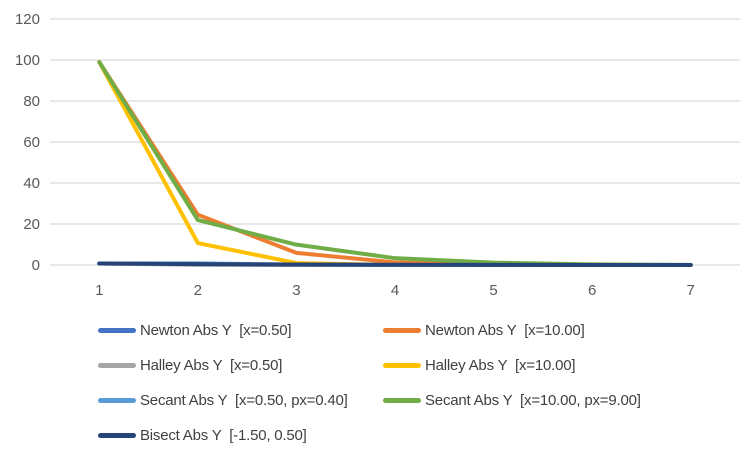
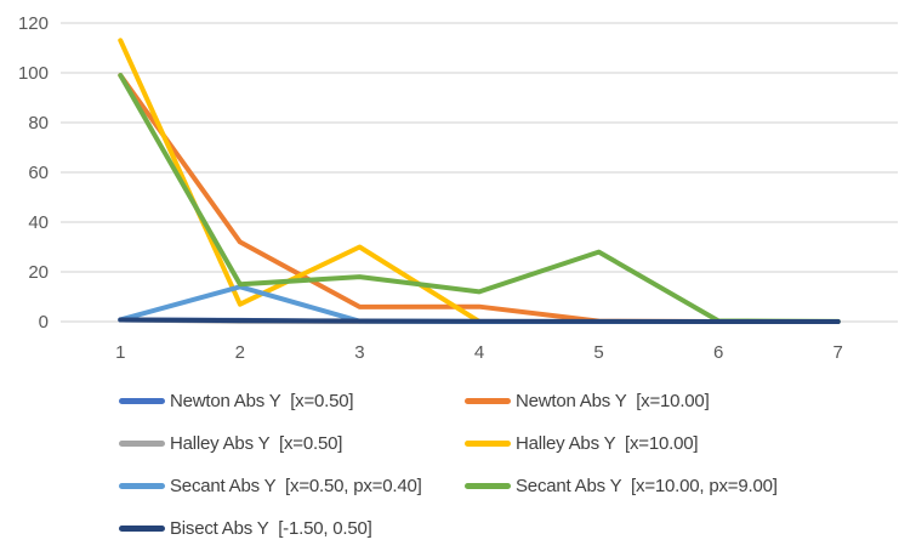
Halley Abs Y [x=10.00]/1: 99 -> 113
Newton Abs Y [x=10.00]/2: 24 -> 32
Halley Abs Y [x=10.00]/2: 11 -> 7
Secant Abs Y [x=0.50, px=0.40]/2: 1 -> 14
Secant Abs Y [x=10.00, px=9.00]/2: 22 -> 15
Halley Abs Y [x=10.00]/3: 1 -> 30
Secant Abs Y [x=10.00, px=9.00]/3: 10 -> 18
Newton Abs Y [x=10.00]/4: 1 -> 6
Secant Abs Y [x=10.00, px=9.00]/4: 3 -> 12
Secant Abs Y [x=10.00, px=9.00]/5: 1 -> 28
